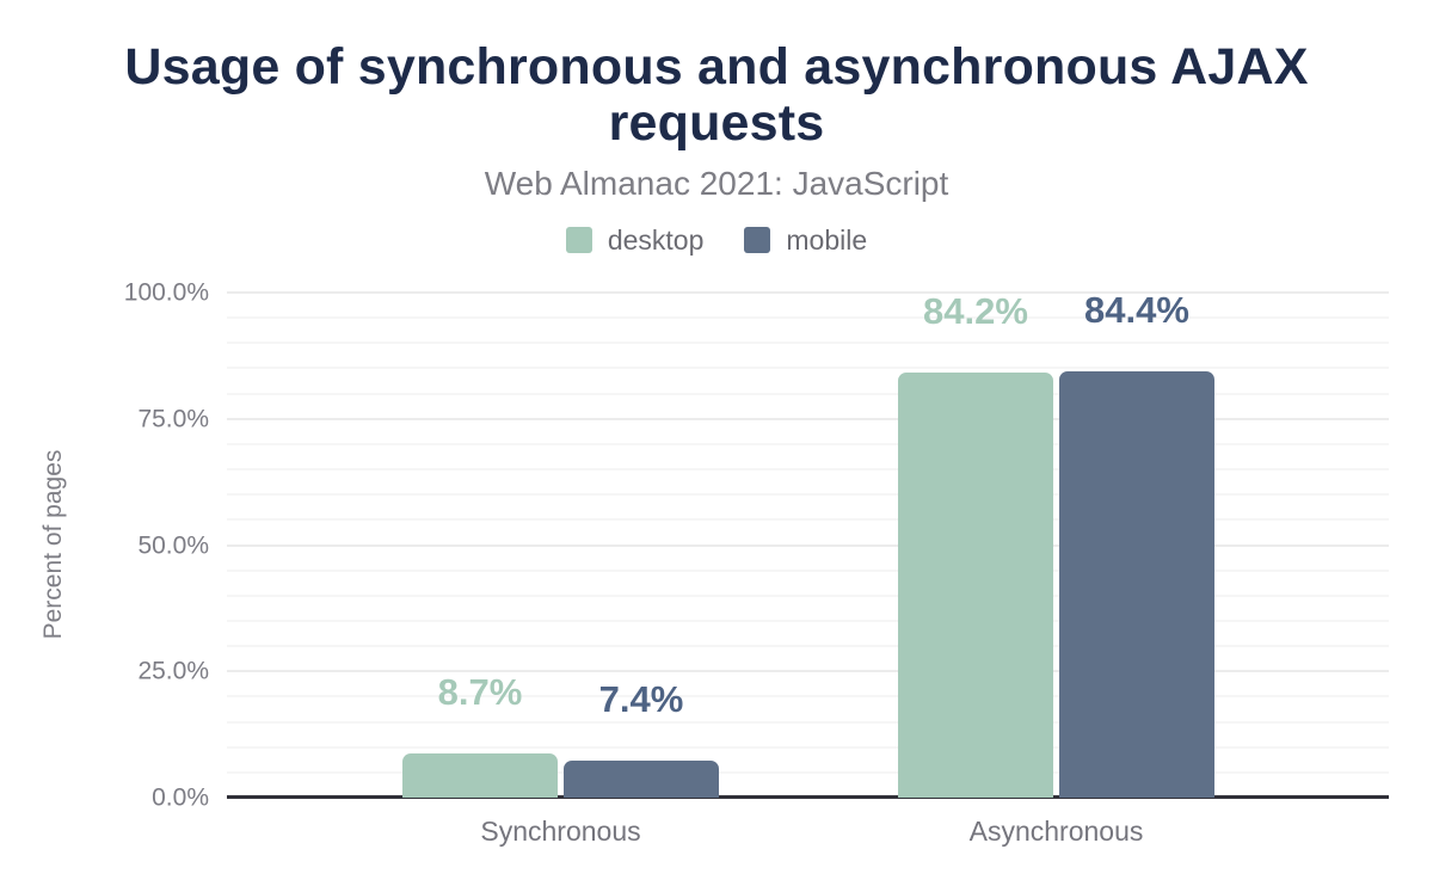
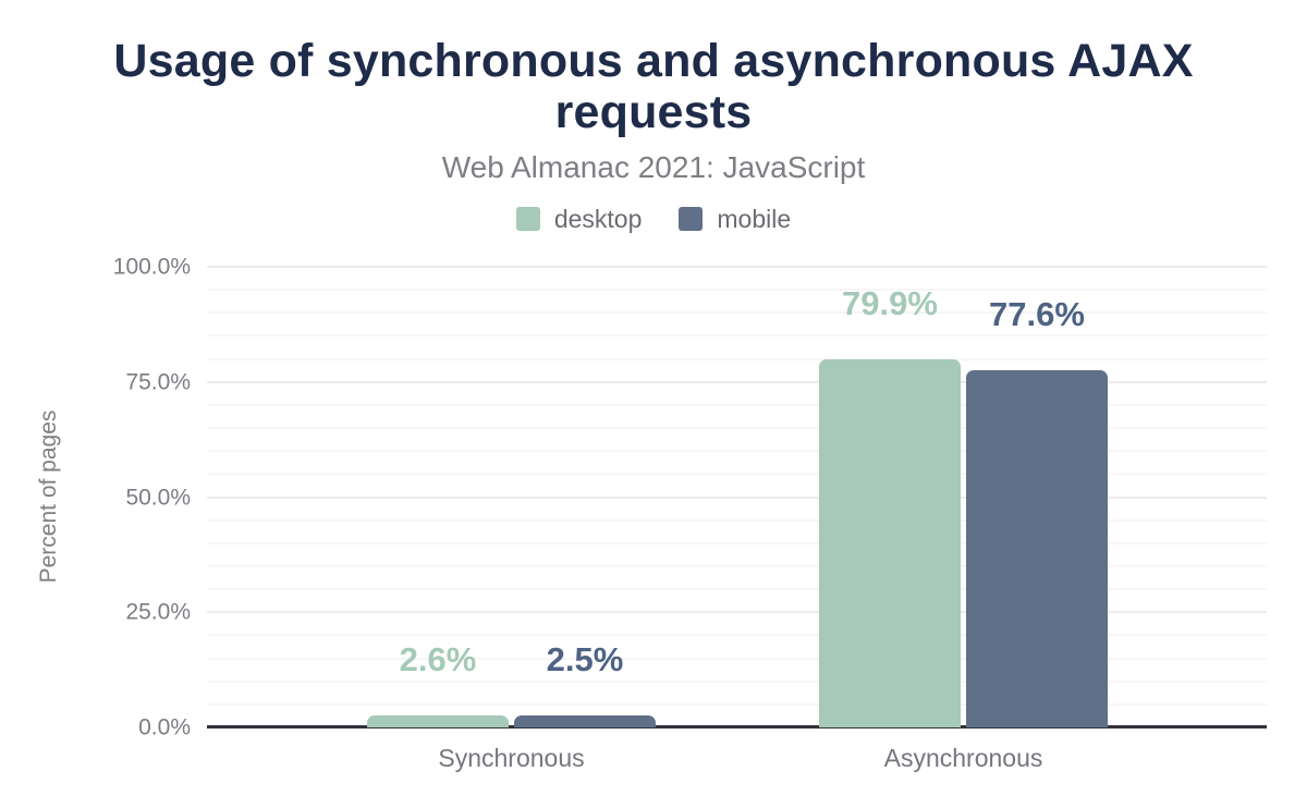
desktop/Synchronous: 8.7% -> 2.6%
mobile/Synchronous: 7.4% -> 2.5%
desktop/Asynchronous: 84.2% -> 79.9%
mobile/Asynchronous: 84.4% -> 77.6%
